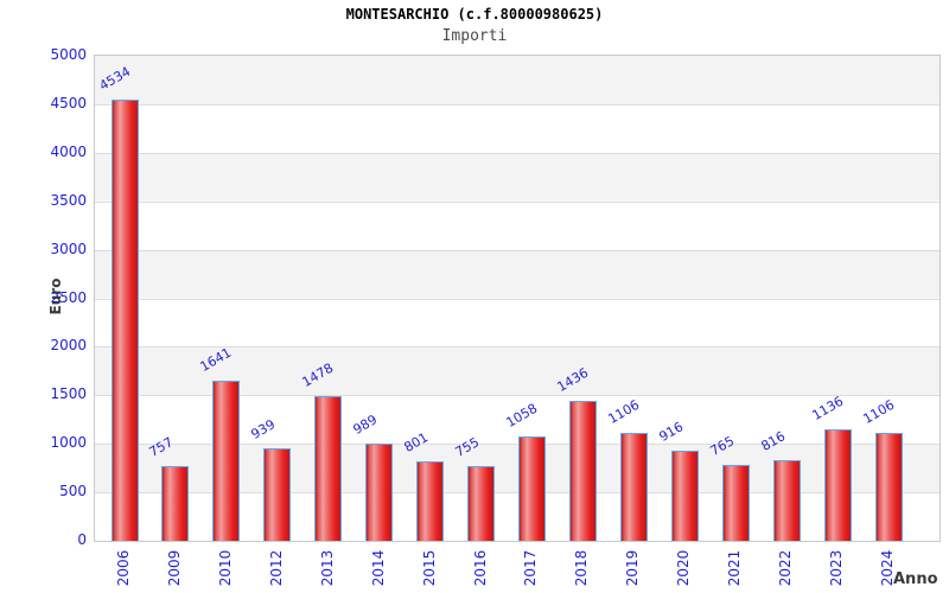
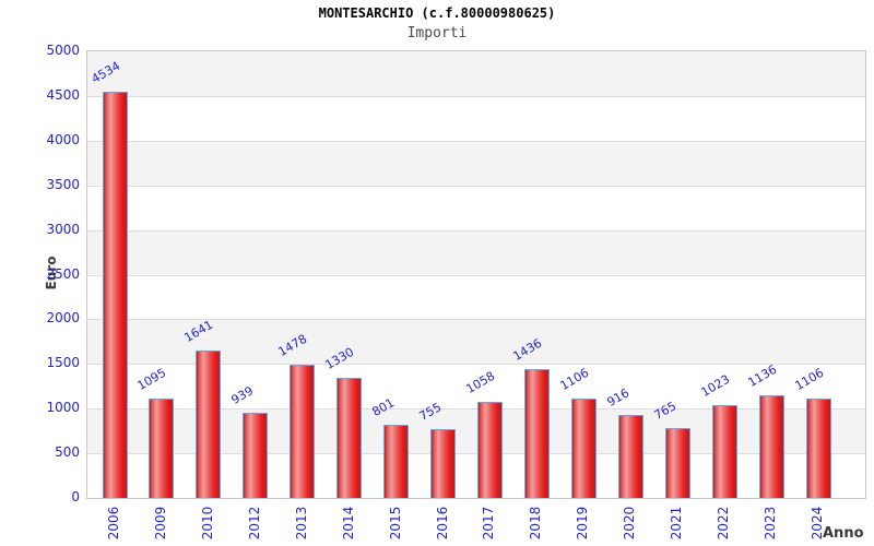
2009: 757 -> 1095
2014: 989 -> 1330
2022: 816 -> 1023
